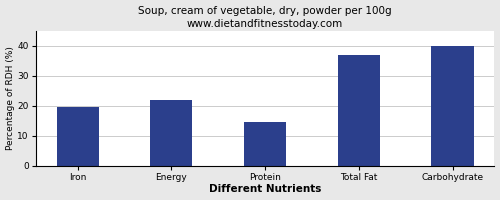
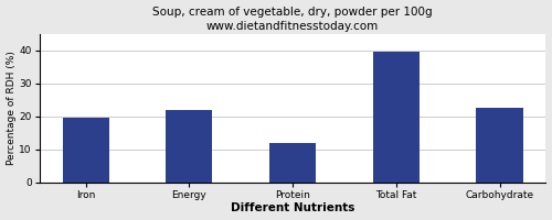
Protein: 14.5 -> 12.0
Total Fat: 37.0 -> 39.5
Carbohydrate: 40.0 -> 22.5
